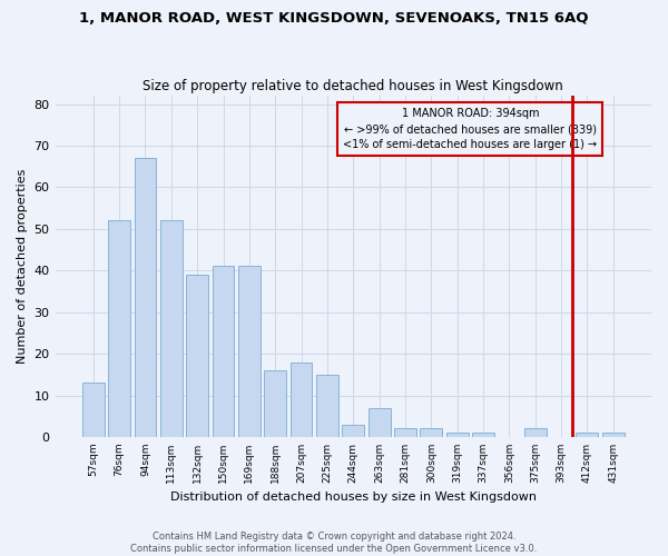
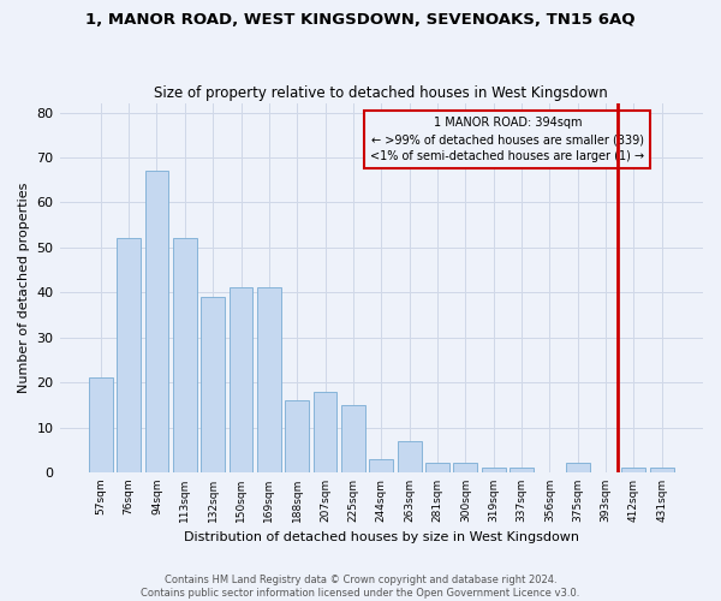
57sqm: 13 -> 21
